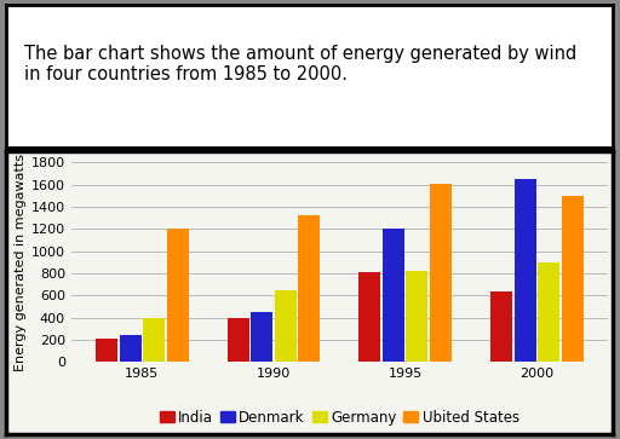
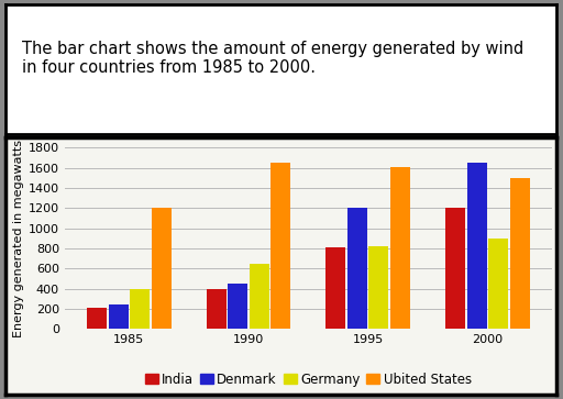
Ubited States/1990: 1320 -> 1650
India/2000: 640 -> 1200
